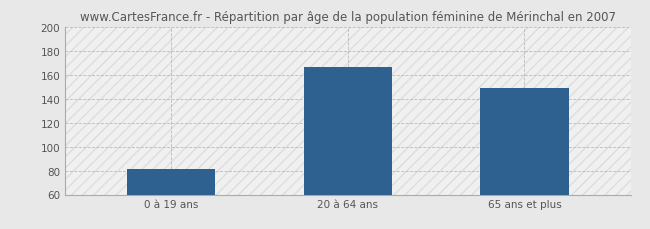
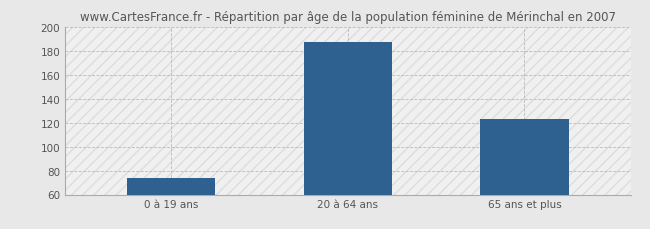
0 à 19 ans: 81 -> 74
20 à 64 ans: 166 -> 187
65 ans et plus: 149 -> 123
